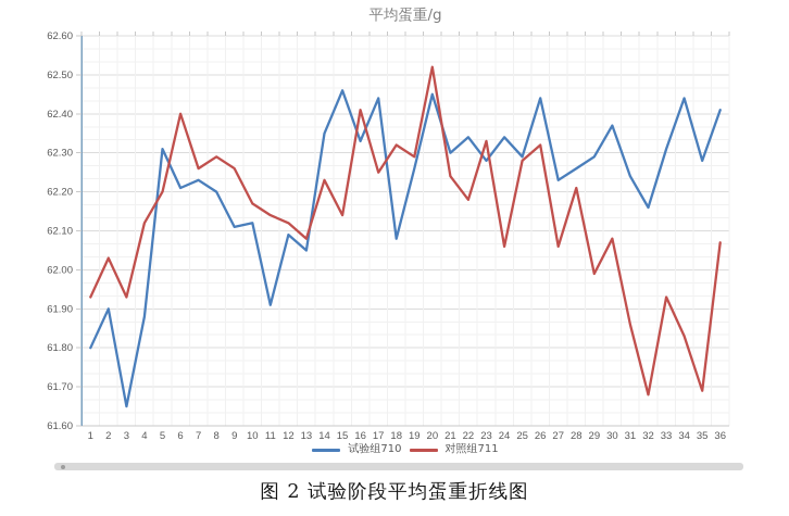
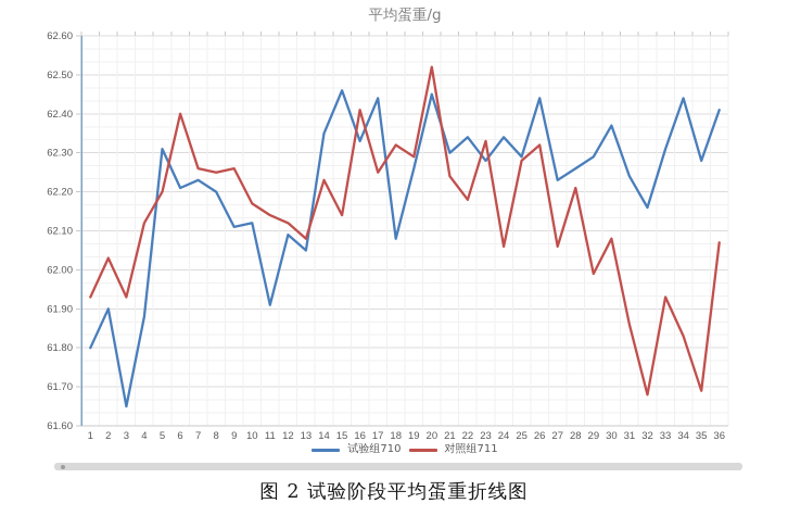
对照组711/8: 62.29 -> 62.25
